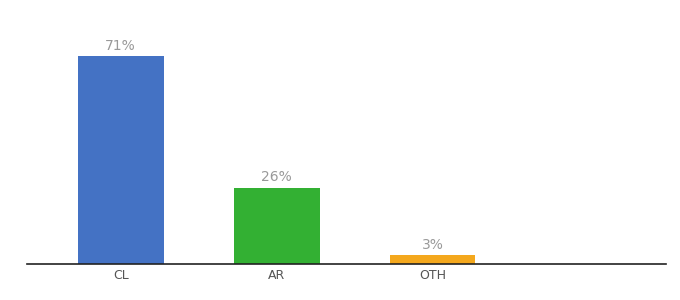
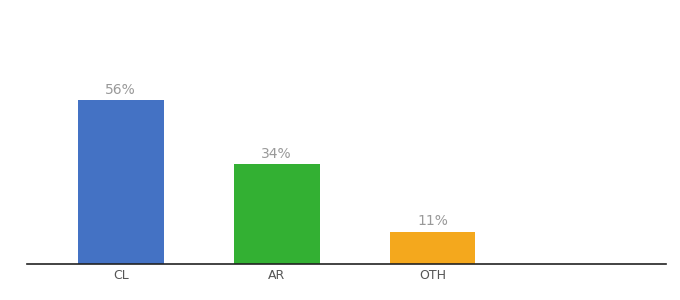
CL: 71% -> 56%
AR: 26% -> 34%
OTH: 3% -> 11%
